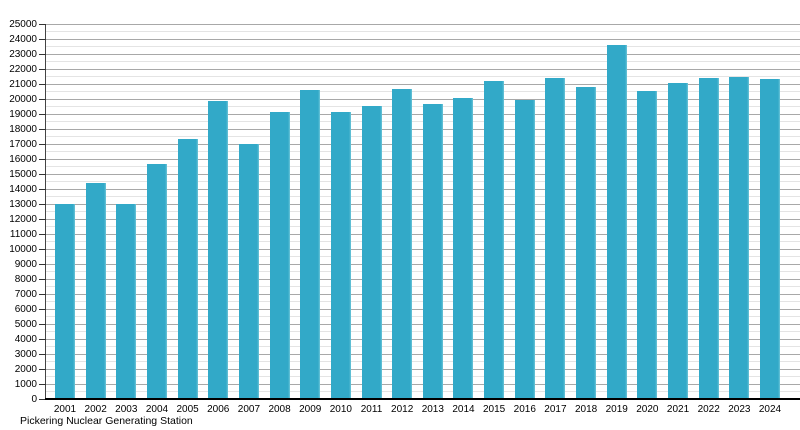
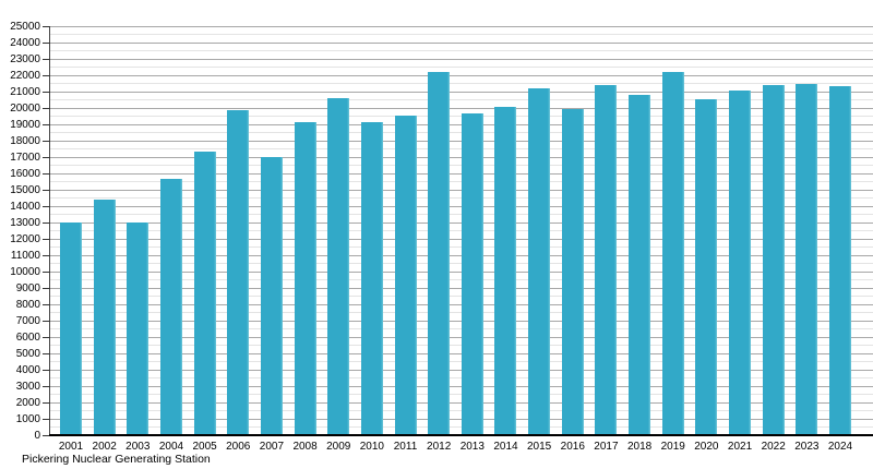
2012: 20700 -> 22200
2019: 23600 -> 22200
